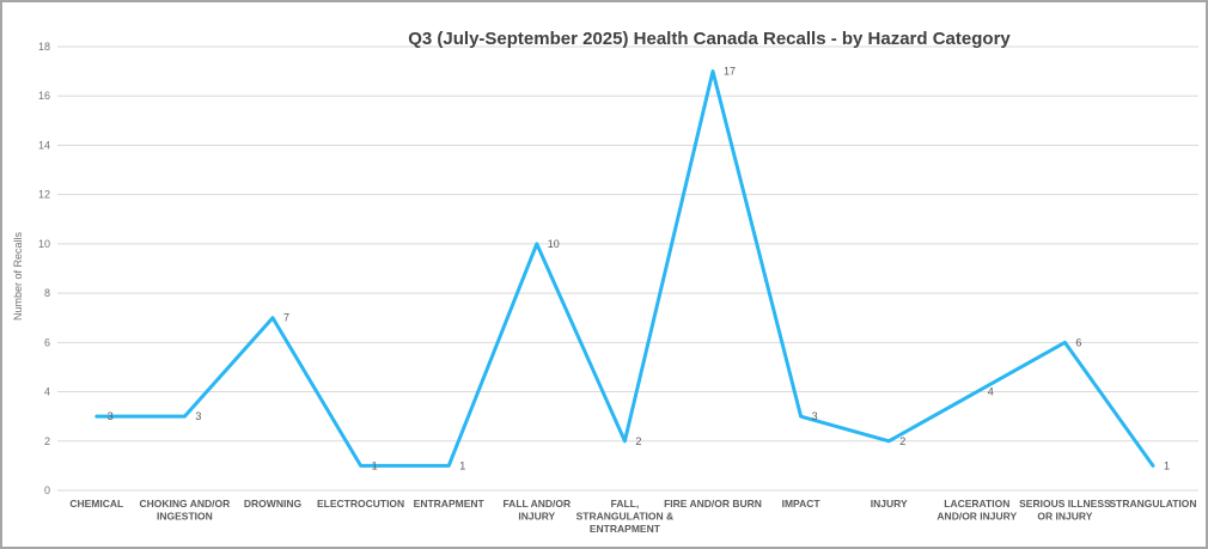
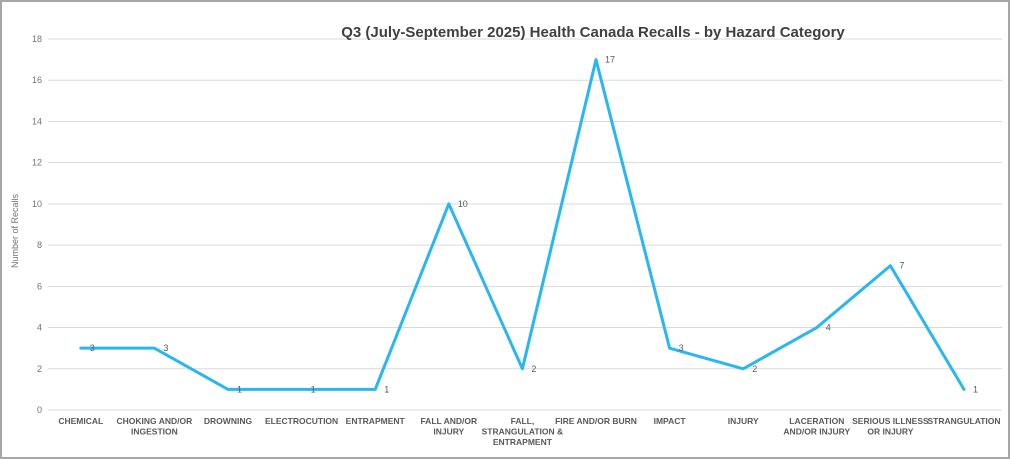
DROWNING: 7 -> 1
SERIOUS ILLNESS OR INJURY: 6 -> 7
